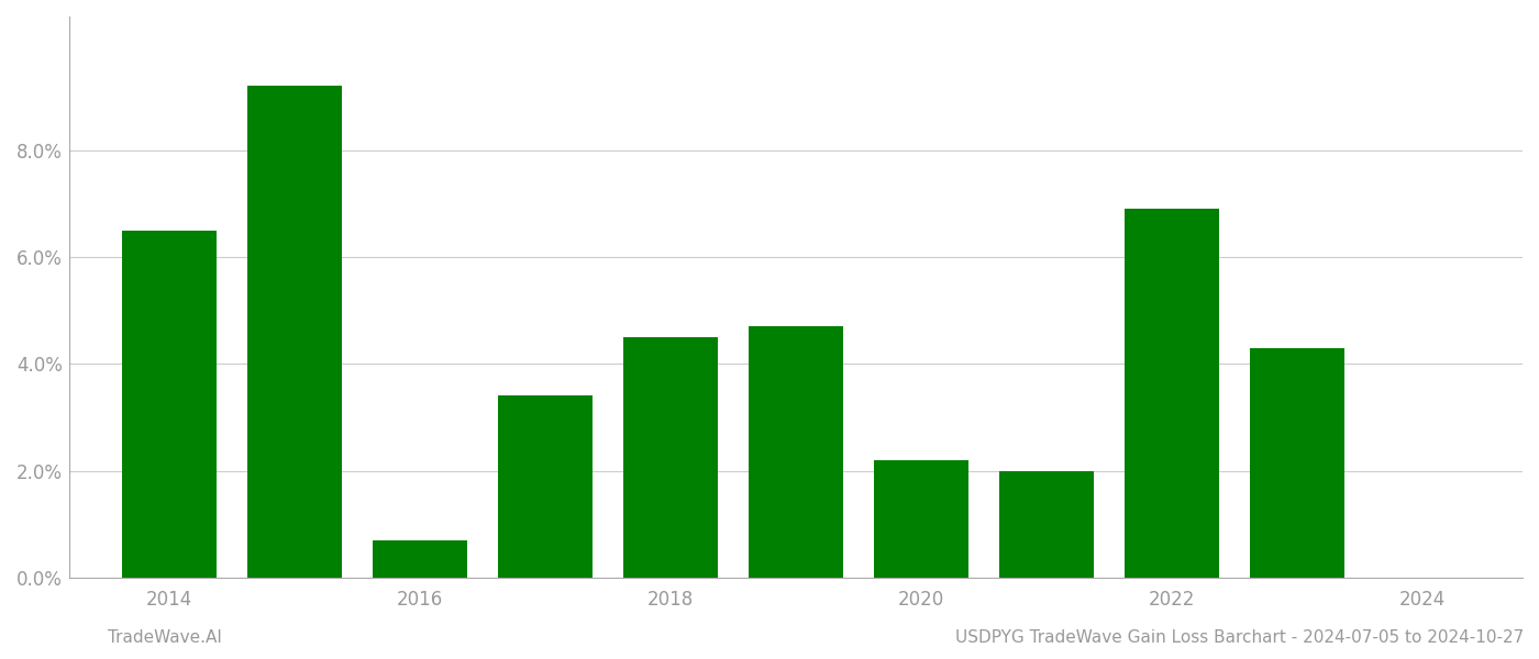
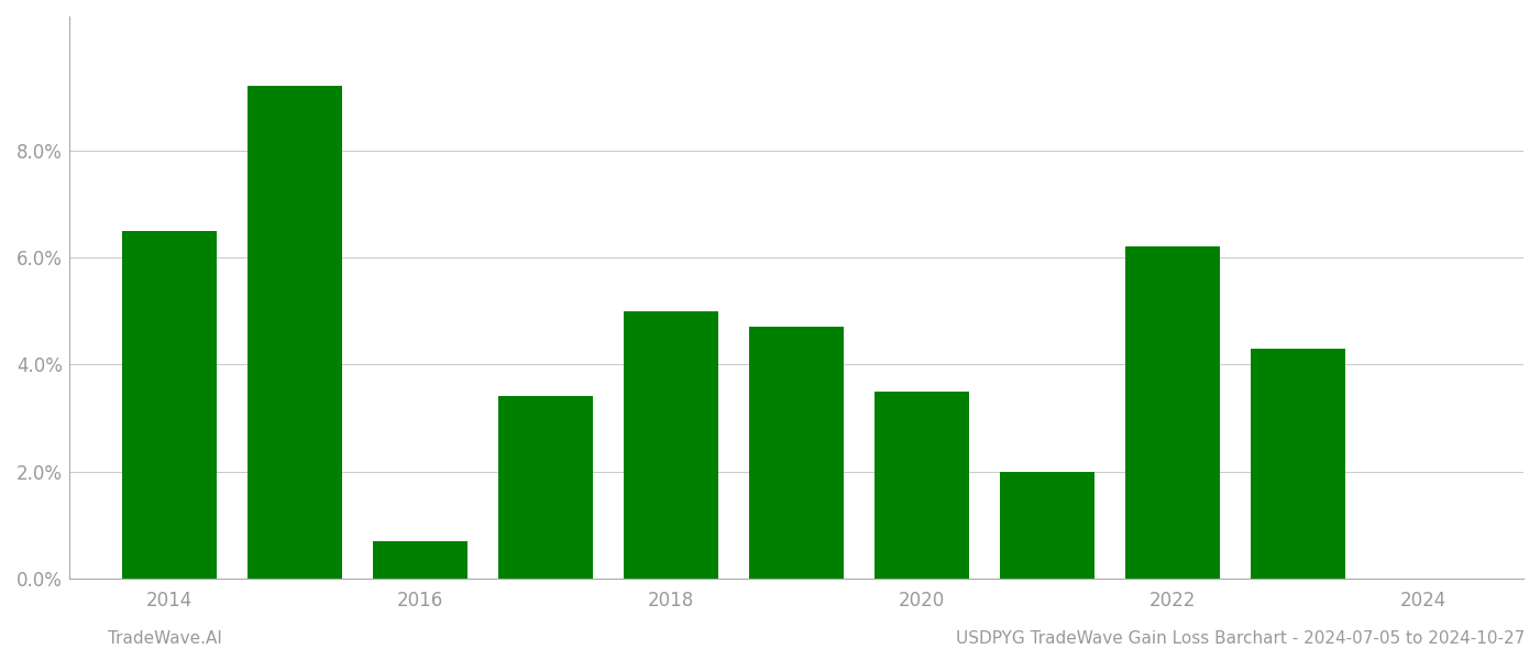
2018: 4.5% -> 5.0%
2020: 2.2% -> 3.5%
2022: 6.9% -> 6.2%
